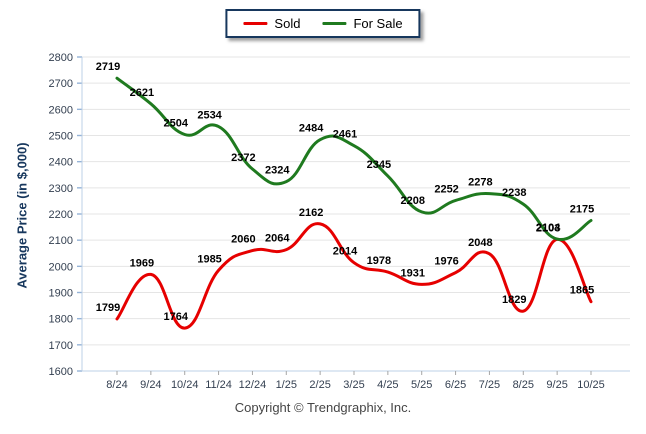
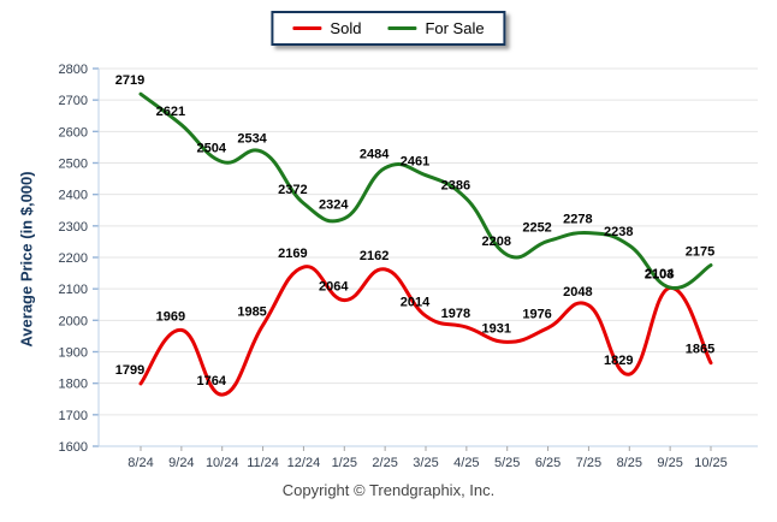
Sold/12/24: 2060 -> 2169
For Sale/4/25: 2345 -> 2386
